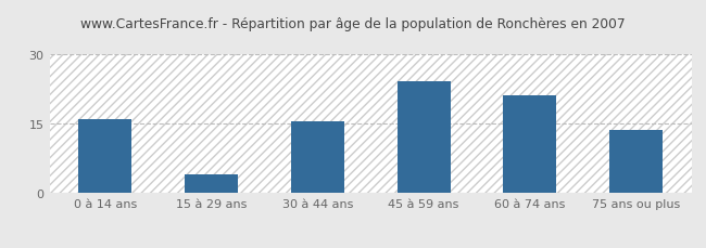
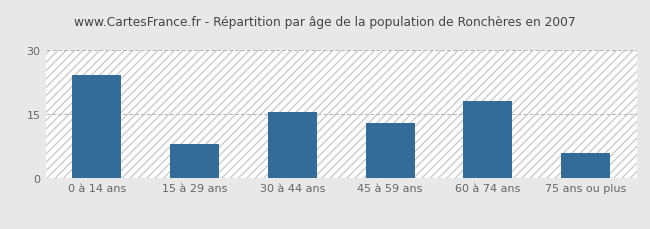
0 à 14 ans: 16.0 -> 24.0
15 à 29 ans: 4.0 -> 8.0
45 à 59 ans: 24.0 -> 13.0
60 à 74 ans: 21.0 -> 18.0
75 ans ou plus: 13.5 -> 6.0
